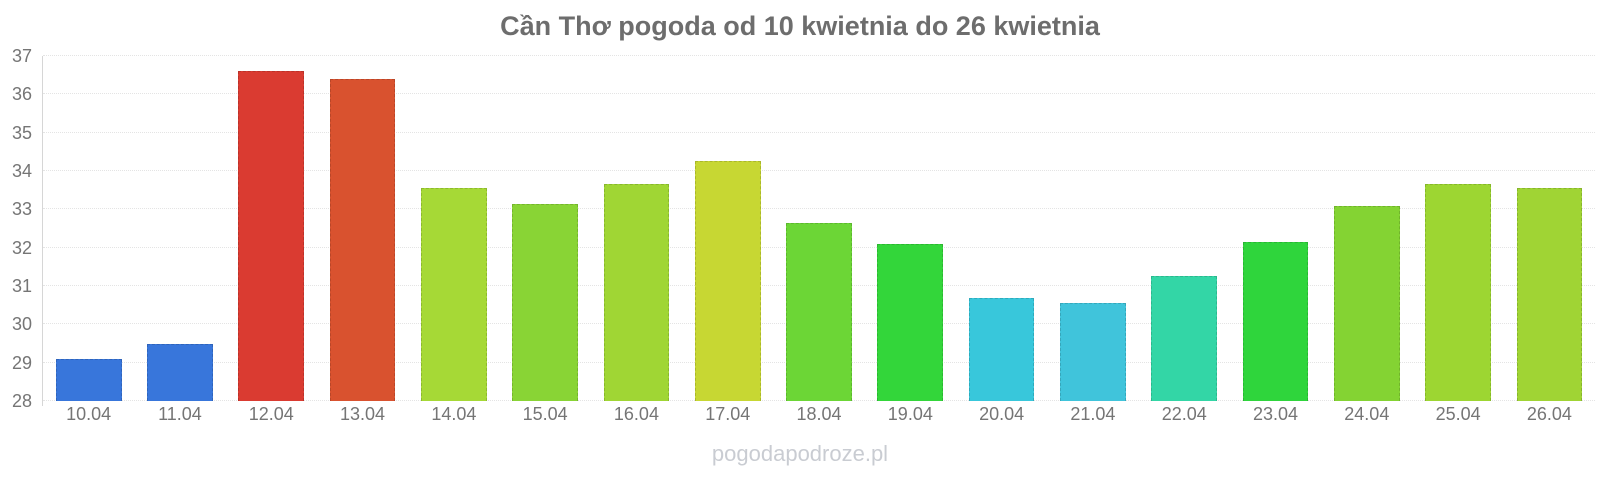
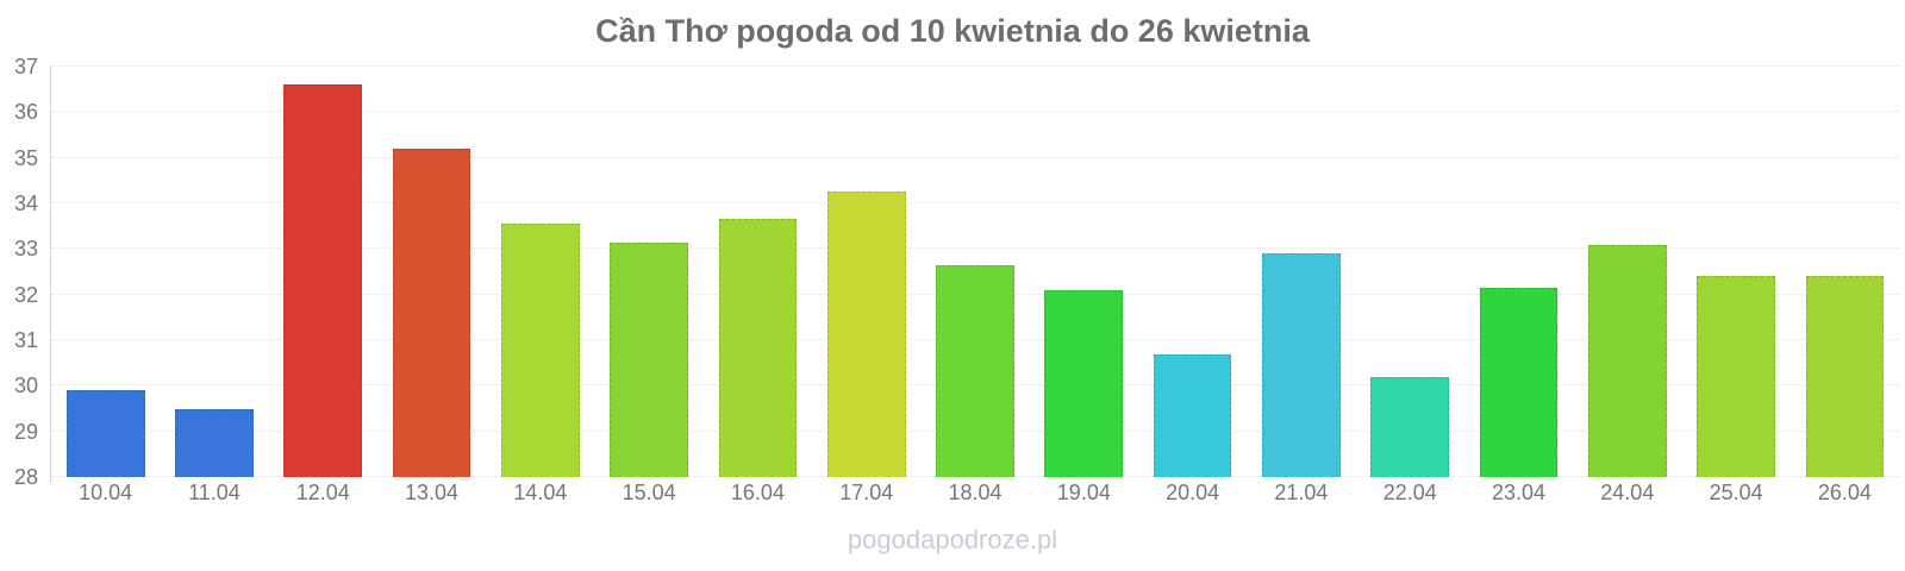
10.04: 29.1 -> 29.9
13.04: 36.4 -> 35.2
21.04: 30.6 -> 32.9
22.04: 31.2 -> 30.2
25.04: 33.6 -> 32.4
26.04: 33.5 -> 32.4
